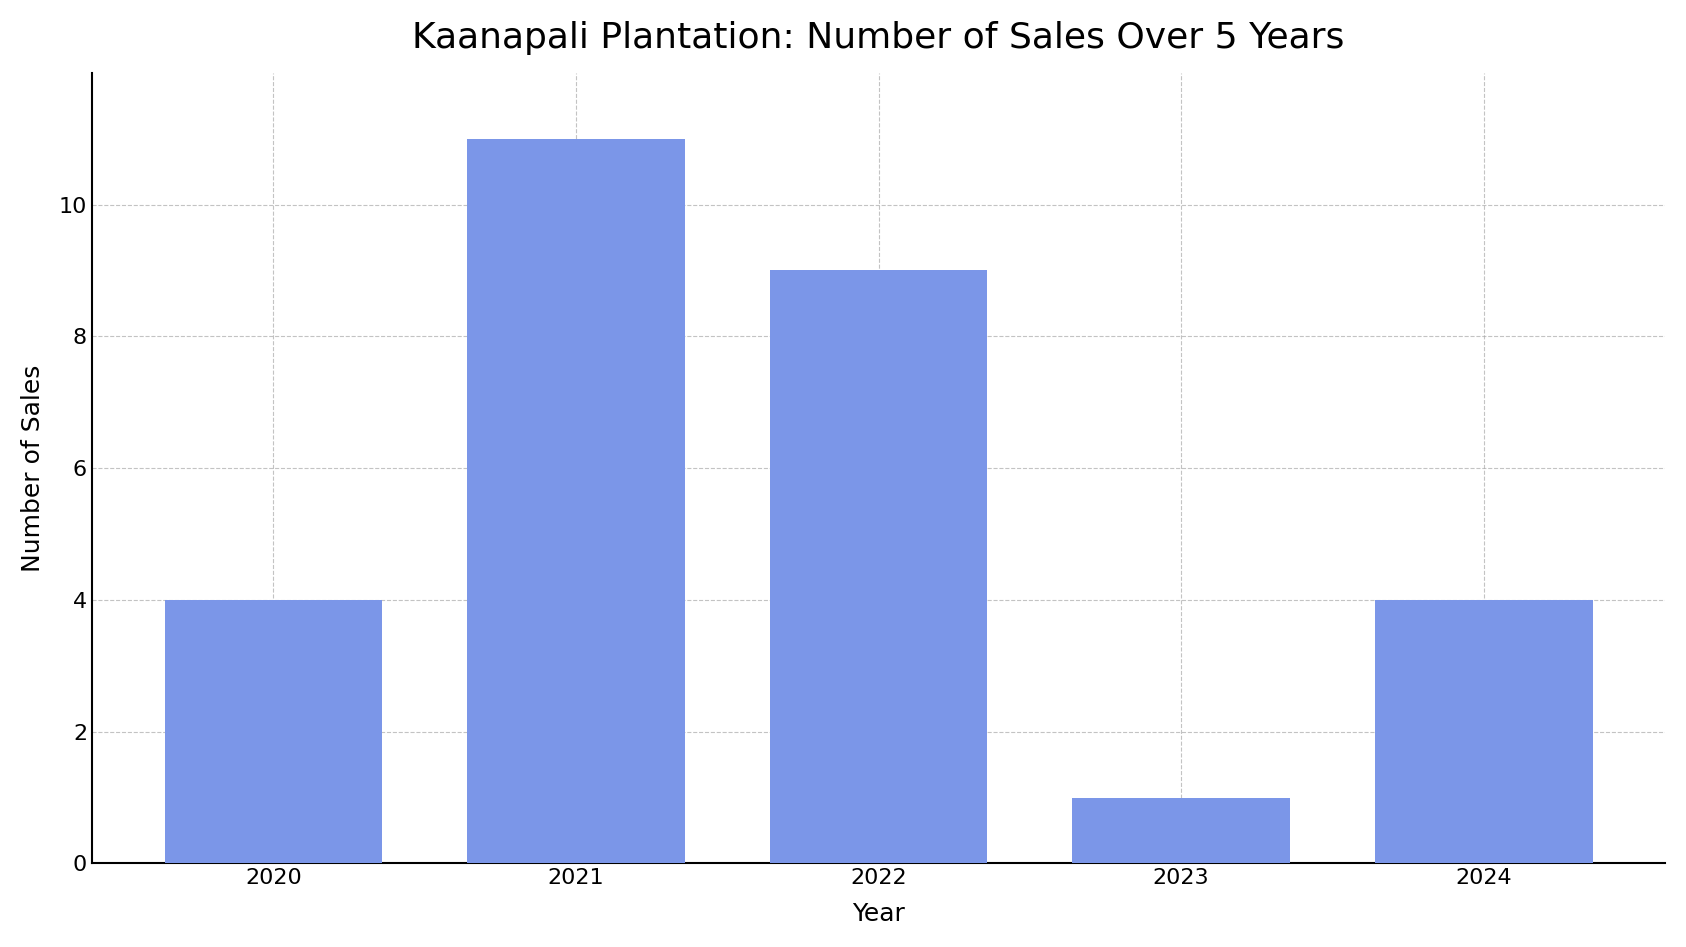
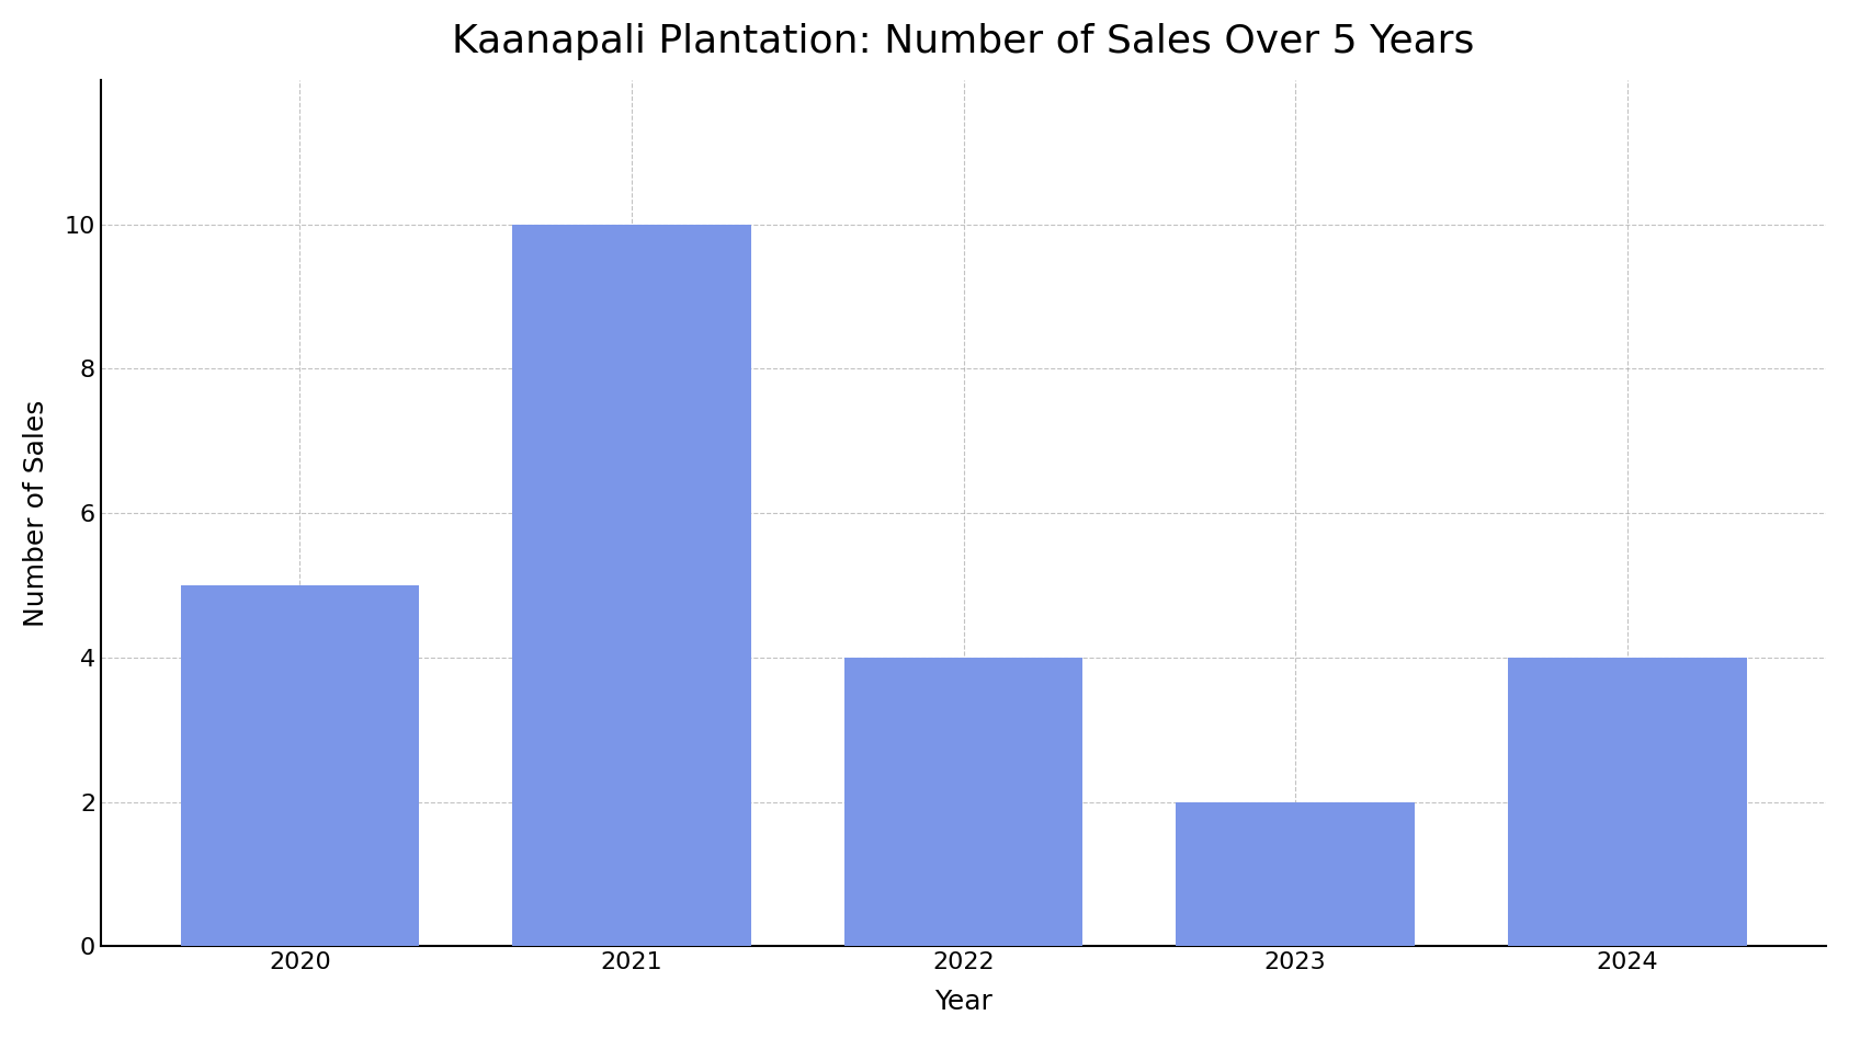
2020: 4 -> 5
2021: 11 -> 10
2022: 9 -> 4
2023: 1 -> 2
